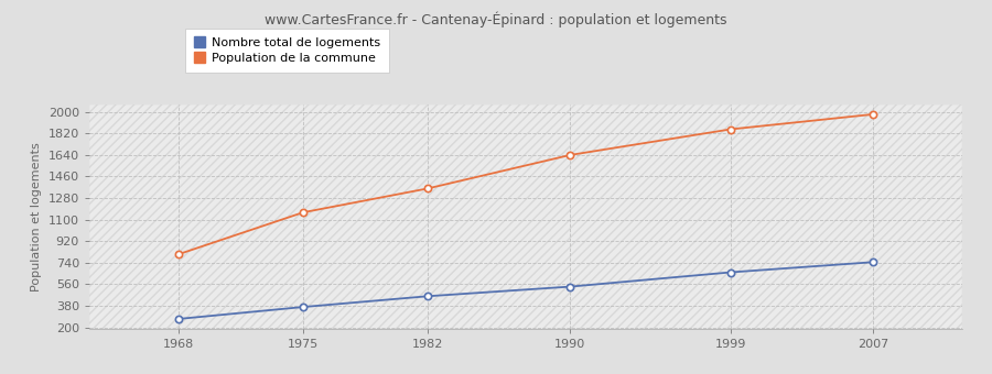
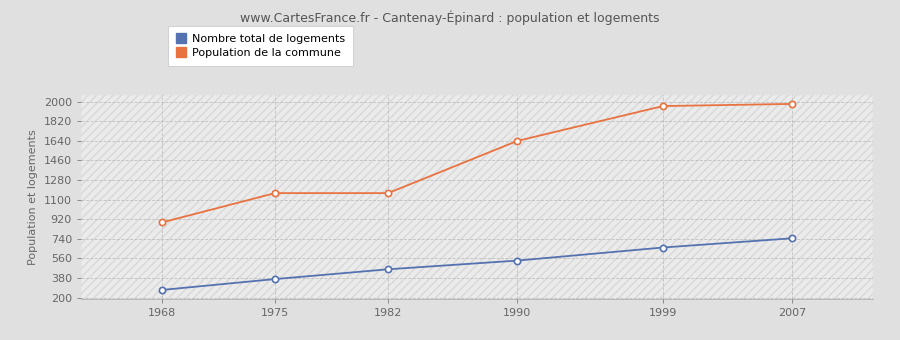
Population de la commune/1968: 810 -> 890
Population de la commune/1982: 1360 -> 1160
Population de la commune/1999: 1860 -> 1960
